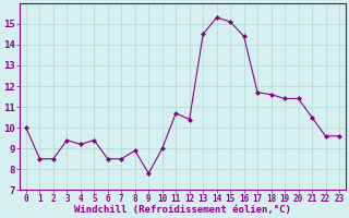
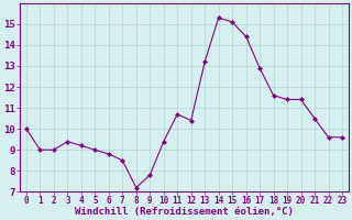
1: 8.5 -> 9.0
2: 8.5 -> 9.0
5: 9.4 -> 9.0
6: 8.5 -> 8.8
8: 8.9 -> 7.2
10: 9.0 -> 9.4
13: 14.5 -> 13.2
17: 11.7 -> 12.9
